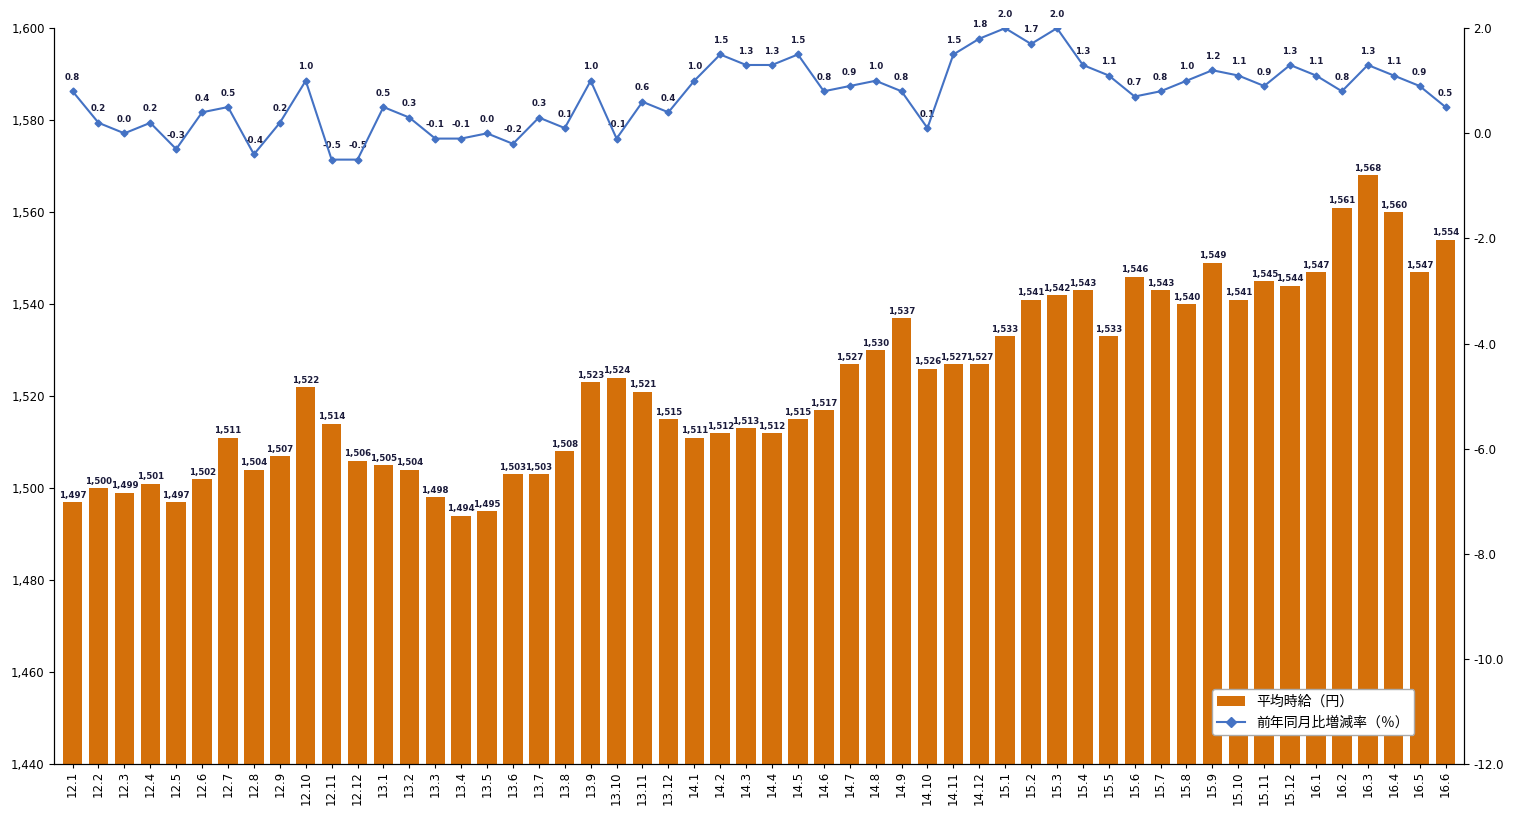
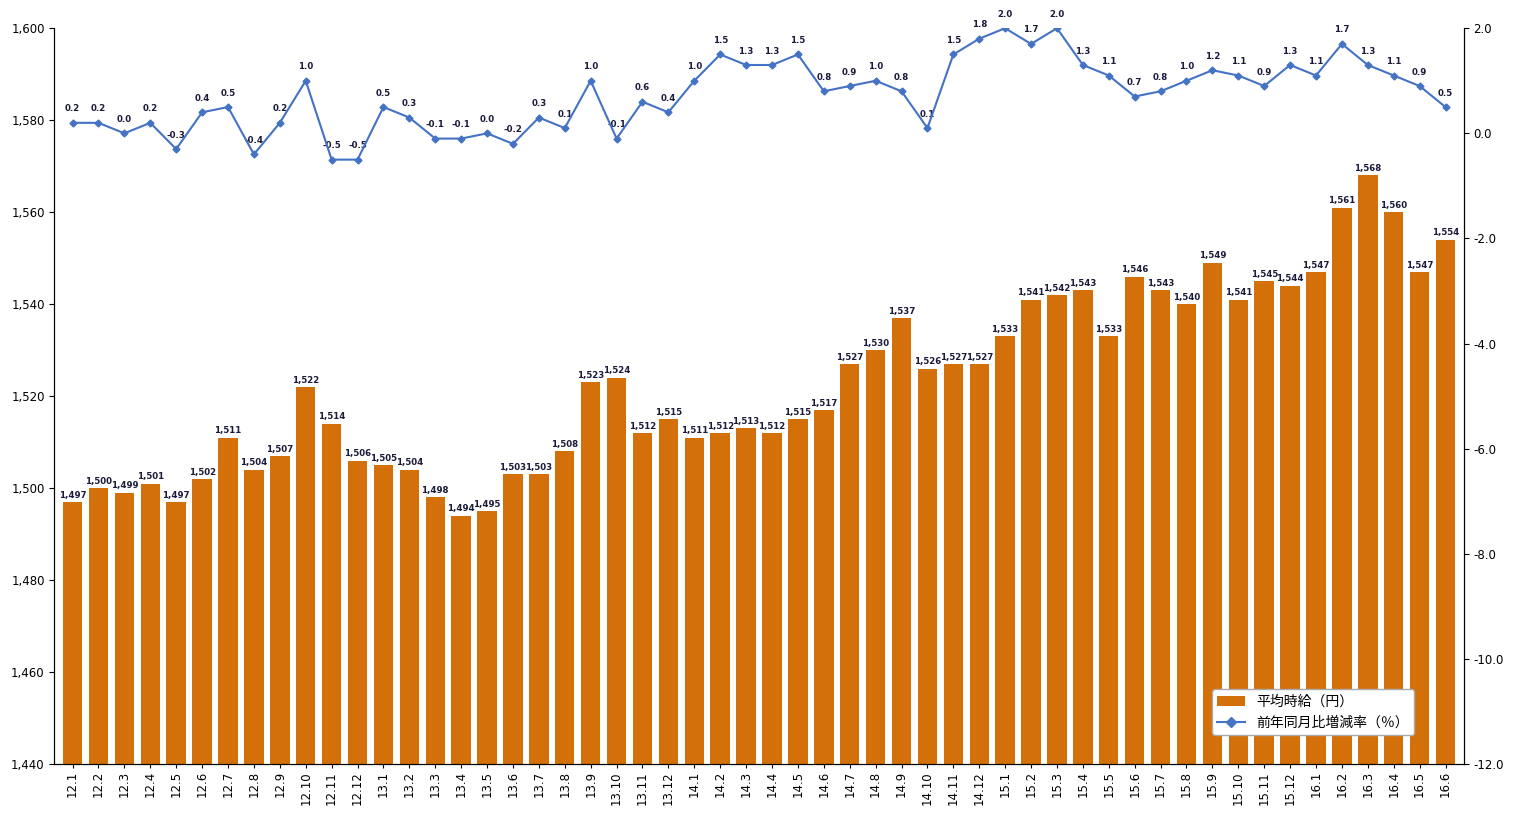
前年同月比増減率（％）/12.1: 0.8 -> 0.2
平均時給（円）/13.11: 1,521 -> 1,512
前年同月比増減率（％）/16.2: 0.8 -> 1.7
